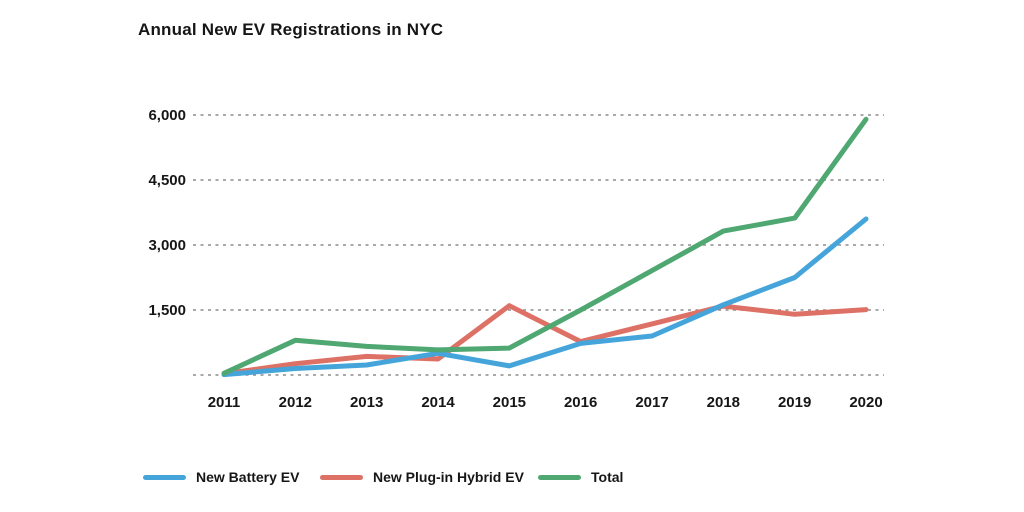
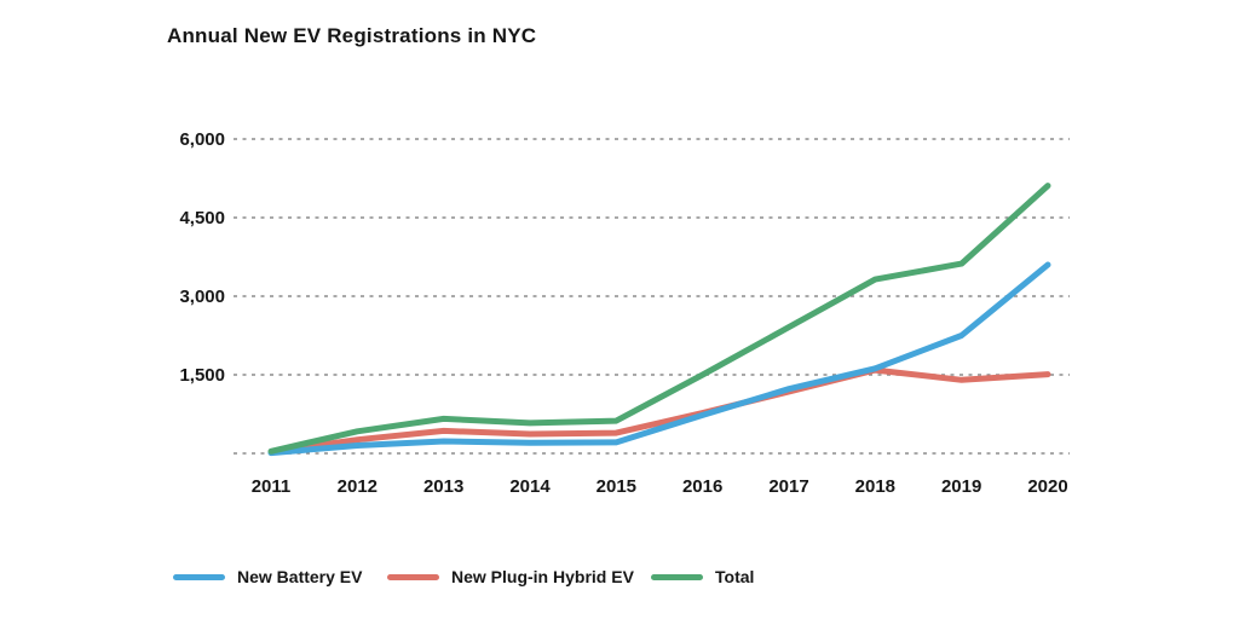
Total/2012: 800 -> 400
New Battery EV/2014: 500 -> 200
New Plug-in Hybrid EV/2015: 1600 -> 400
New Battery EV/2017: 900 -> 1200
Total/2020: 5900 -> 5100
